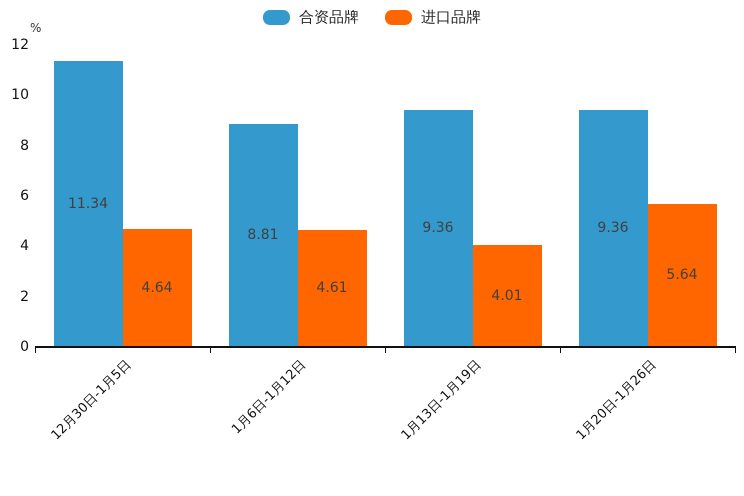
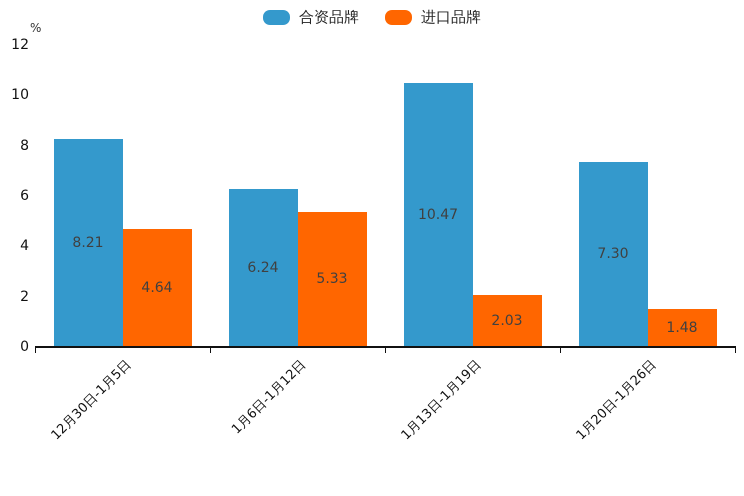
合资品牌/12月30日-1月5日: 11.34 -> 8.21
合资品牌/1月6日-1月12日: 8.81 -> 6.24
进口品牌/1月6日-1月12日: 4.61 -> 5.33
合资品牌/1月13日-1月19日: 9.36 -> 10.47
进口品牌/1月13日-1月19日: 4.01 -> 2.03
合资品牌/1月20日-1月26日: 9.36 -> 7.30
进口品牌/1月20日-1月26日: 5.64 -> 1.48
